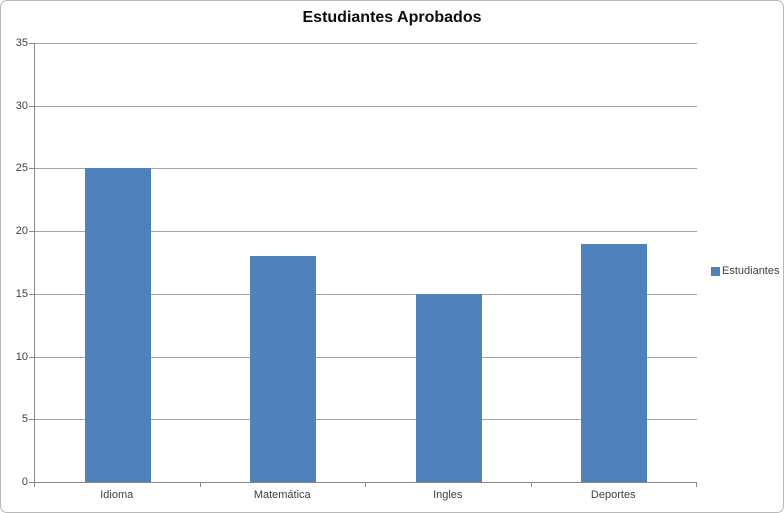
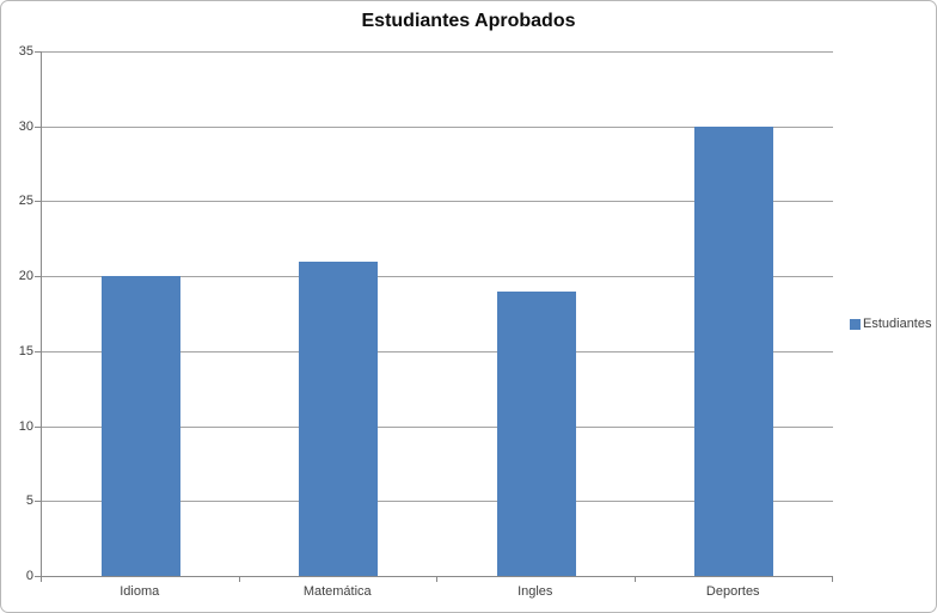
Idioma: 25 -> 20
Matemática: 18 -> 21
Ingles: 15 -> 19
Deportes: 19 -> 30
